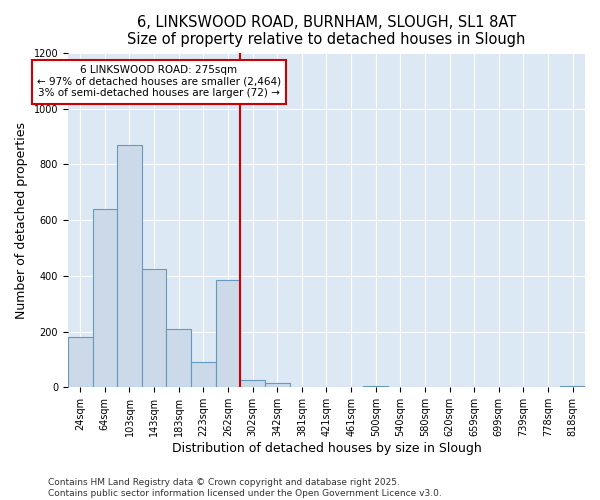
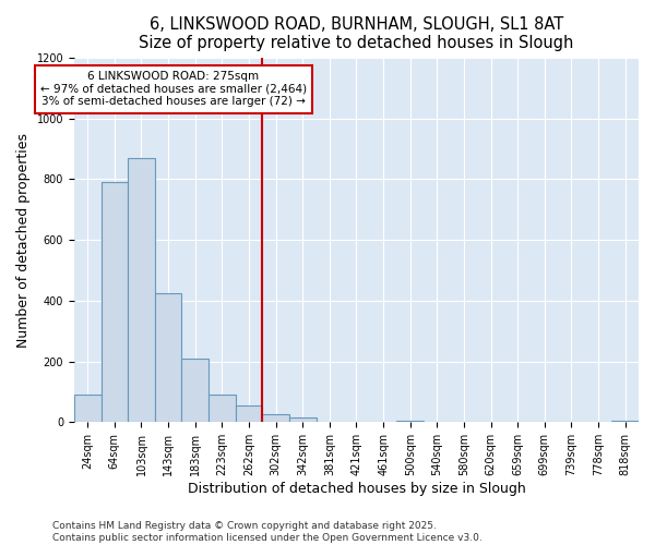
24sqm: 180 -> 90
64sqm: 640 -> 790
262sqm: 385 -> 55
